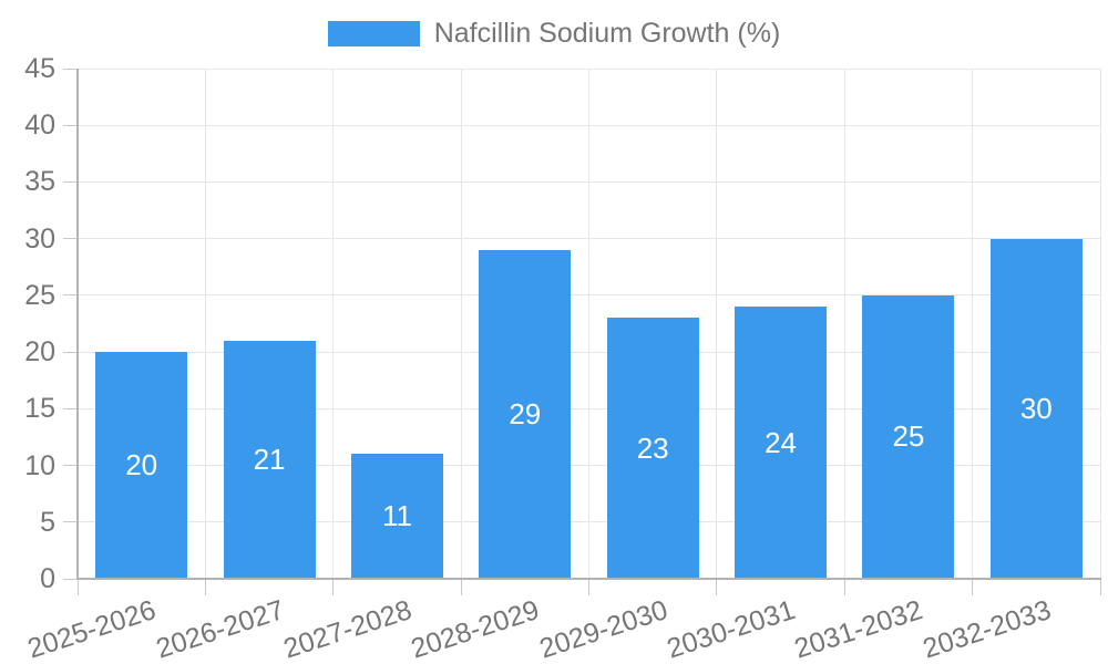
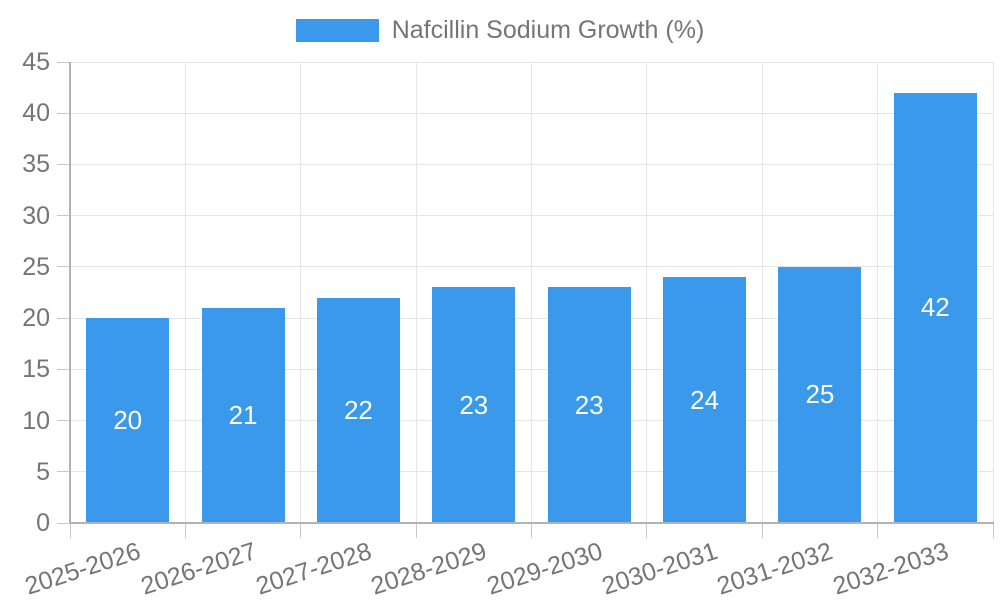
2027-2028: 11 -> 22
2028-2029: 29 -> 23
2032-2033: 30 -> 42
